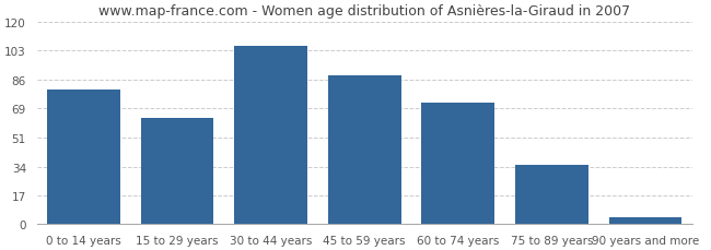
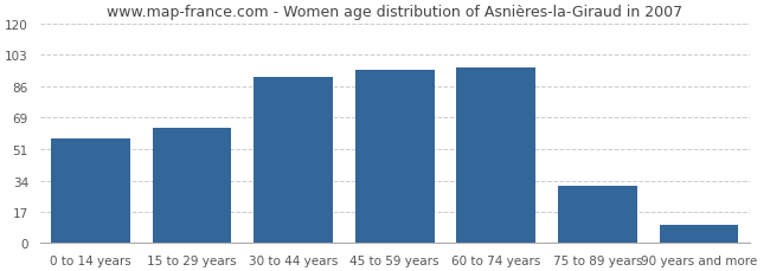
0 to 14 years: 80 -> 57
30 to 44 years: 106 -> 91
45 to 59 years: 88 -> 95
60 to 74 years: 72 -> 96
75 to 89 years: 35 -> 31
90 years and more: 4 -> 10
